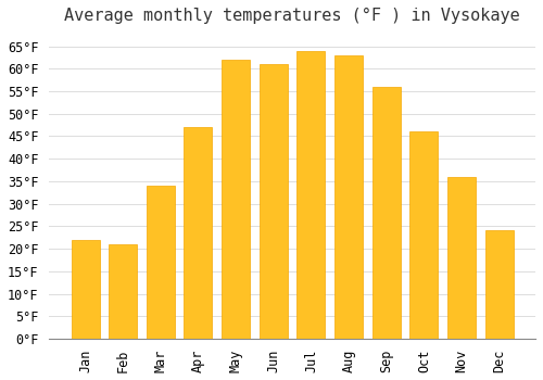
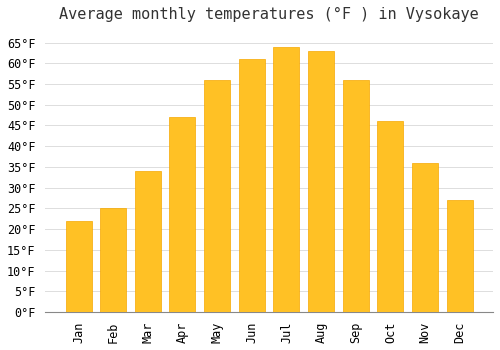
Feb: 21°F -> 25°F
May: 62°F -> 56°F
Dec: 24°F -> 27°F
